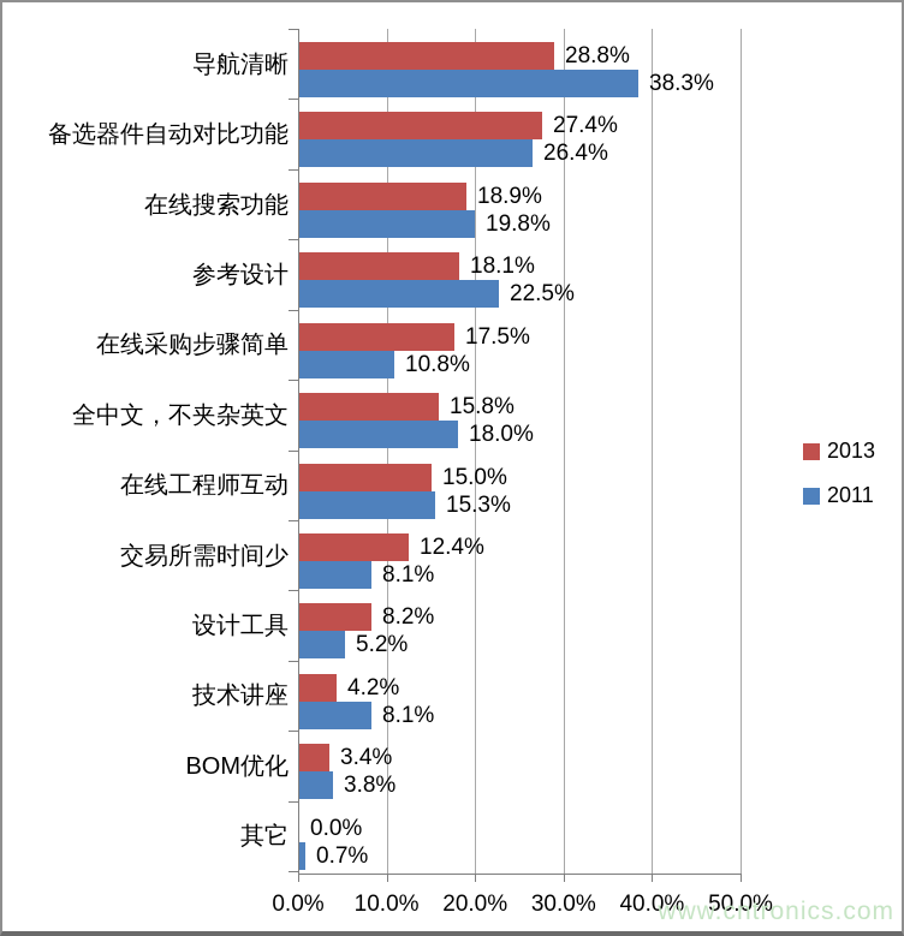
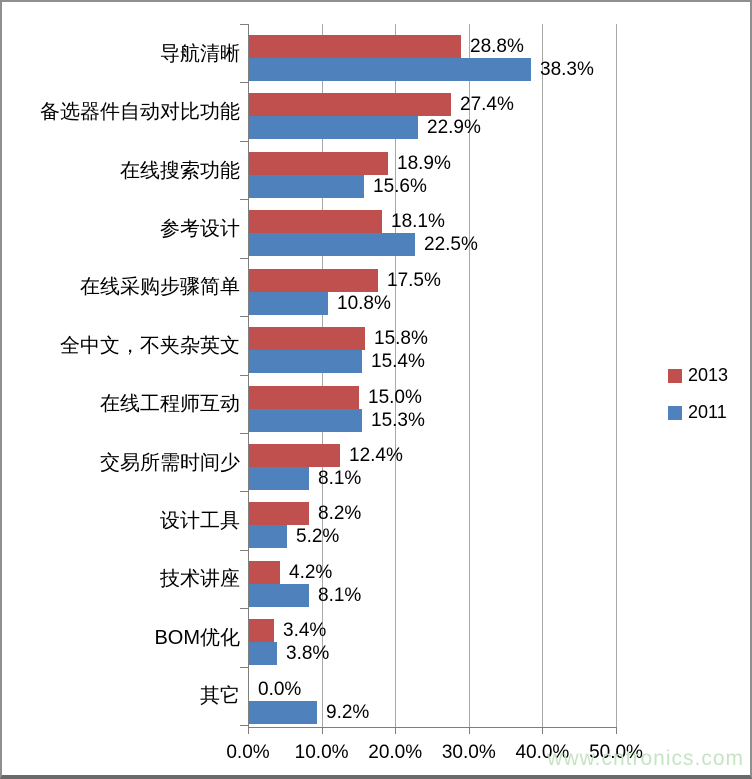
2011/备选器件自动对比功能: 26.4% -> 22.9%
2011/在线搜索功能: 19.8% -> 15.6%
2011/全中文，不夹杂英文: 18.0% -> 15.4%
2011/其它: 0.7% -> 9.2%
